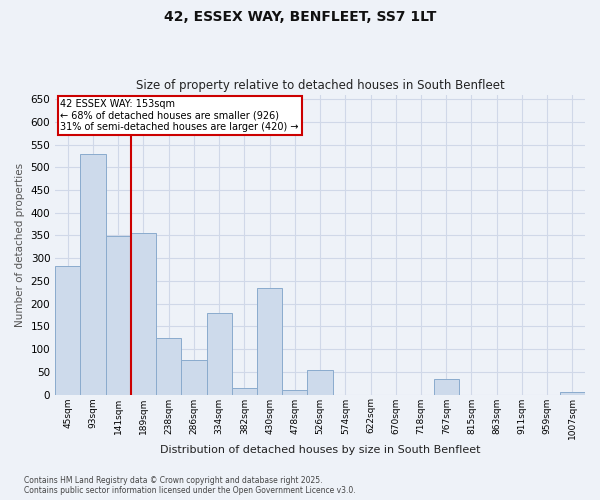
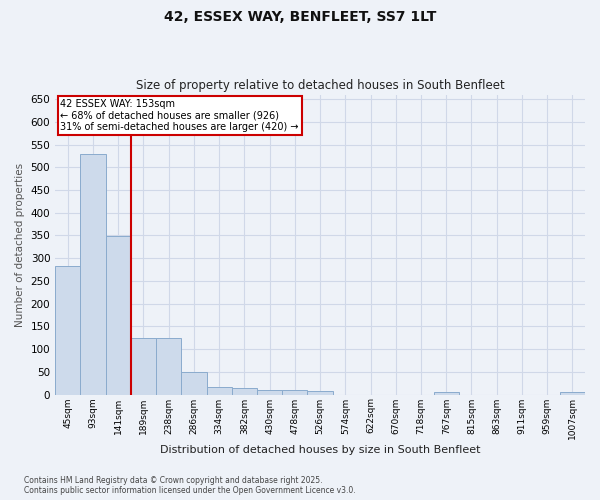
189sqm: 355 -> 125
286sqm: 75 -> 50
334sqm: 180 -> 17
430sqm: 235 -> 10
526sqm: 55 -> 7
767sqm: 35 -> 5
